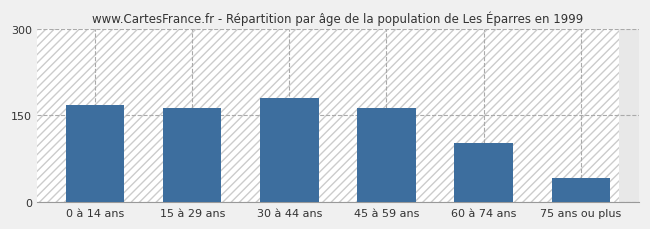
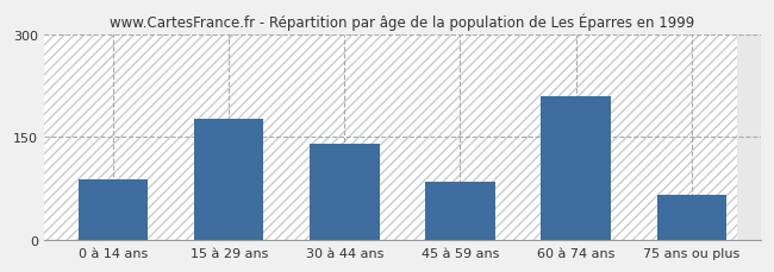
0 à 14 ans: 168 -> 88
15 à 29 ans: 162 -> 176
30 à 44 ans: 180 -> 140
45 à 59 ans: 162 -> 86
60 à 74 ans: 103 -> 210
75 ans ou plus: 42 -> 66
